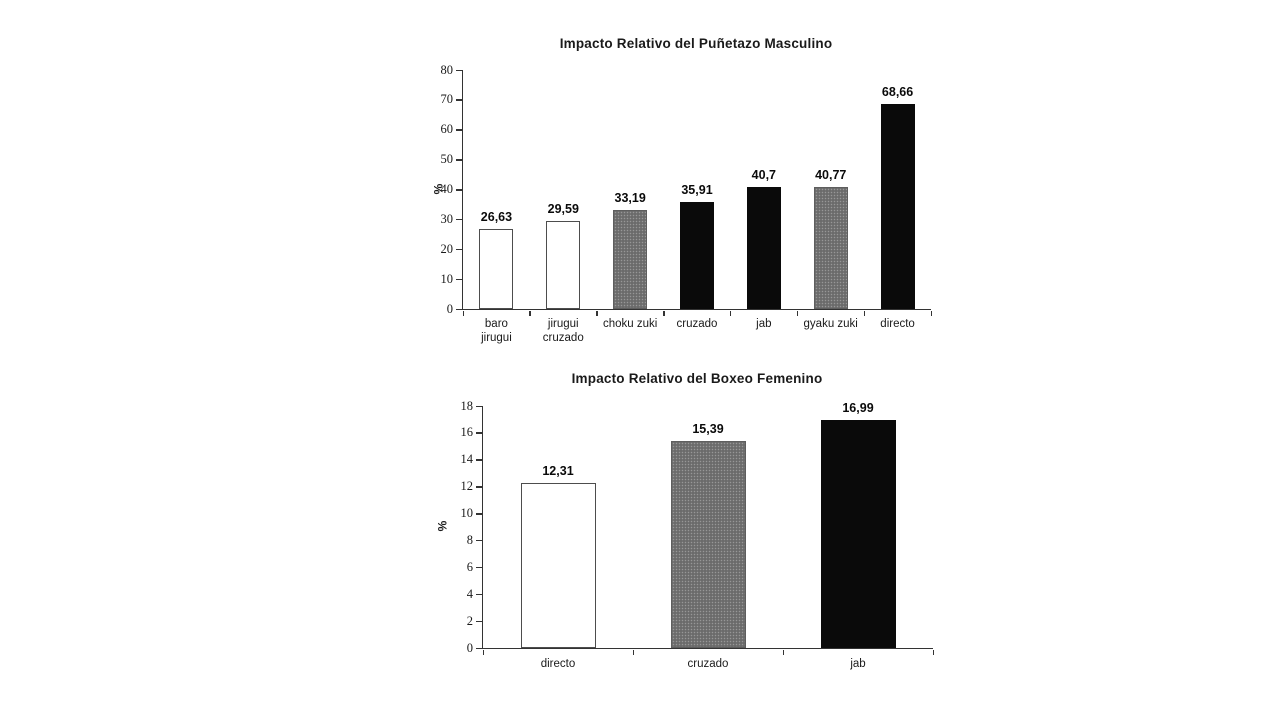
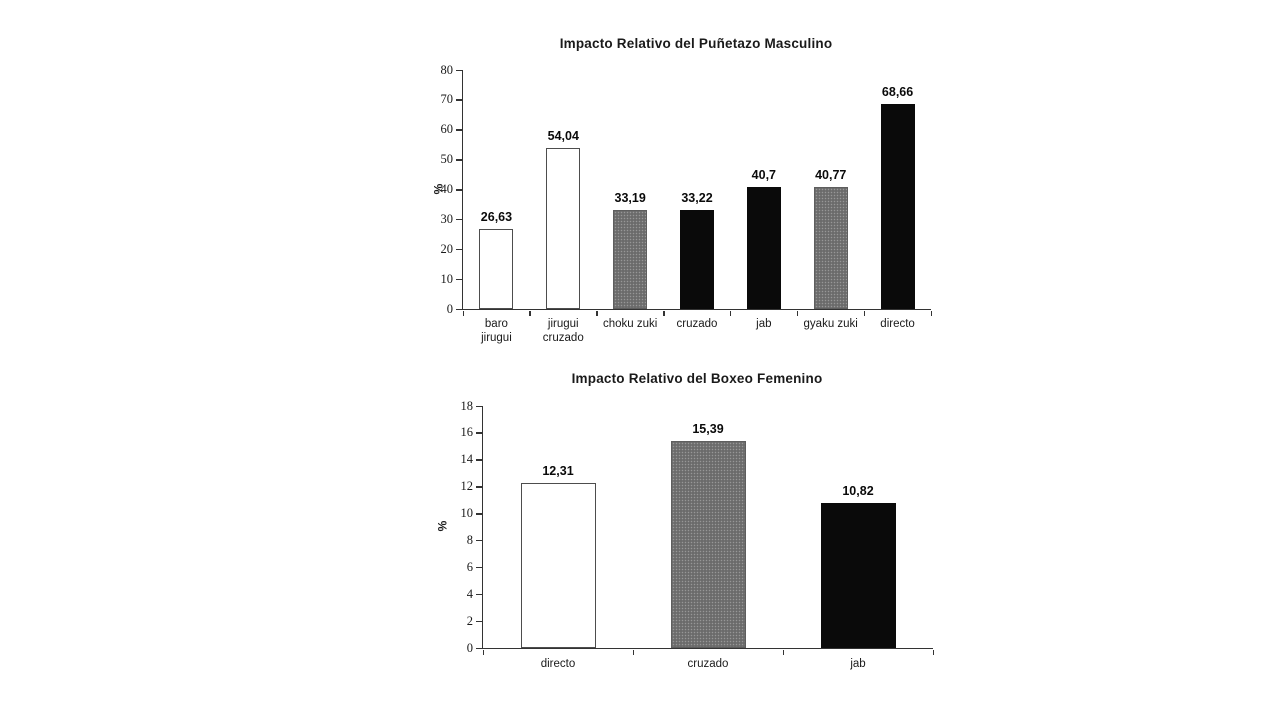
Impacto Relativo del Puñetazo Masculino/jirugui cruzado: 29,59 -> 54,04
Impacto Relativo del Puñetazo Masculino/cruzado: 35,91 -> 33,22
Impacto Relativo del Boxeo Femenino/jab: 16,99 -> 10,82
